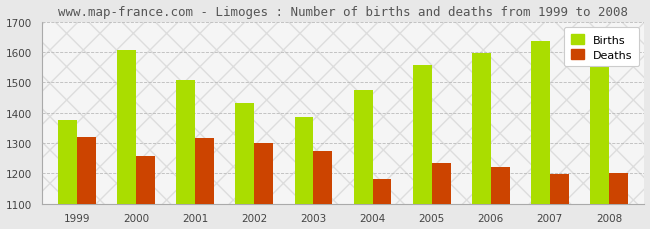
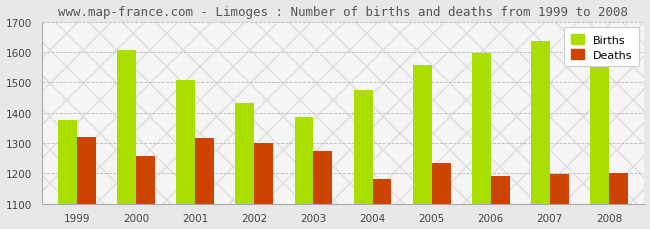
Deaths/2006: 1220 -> 1190
